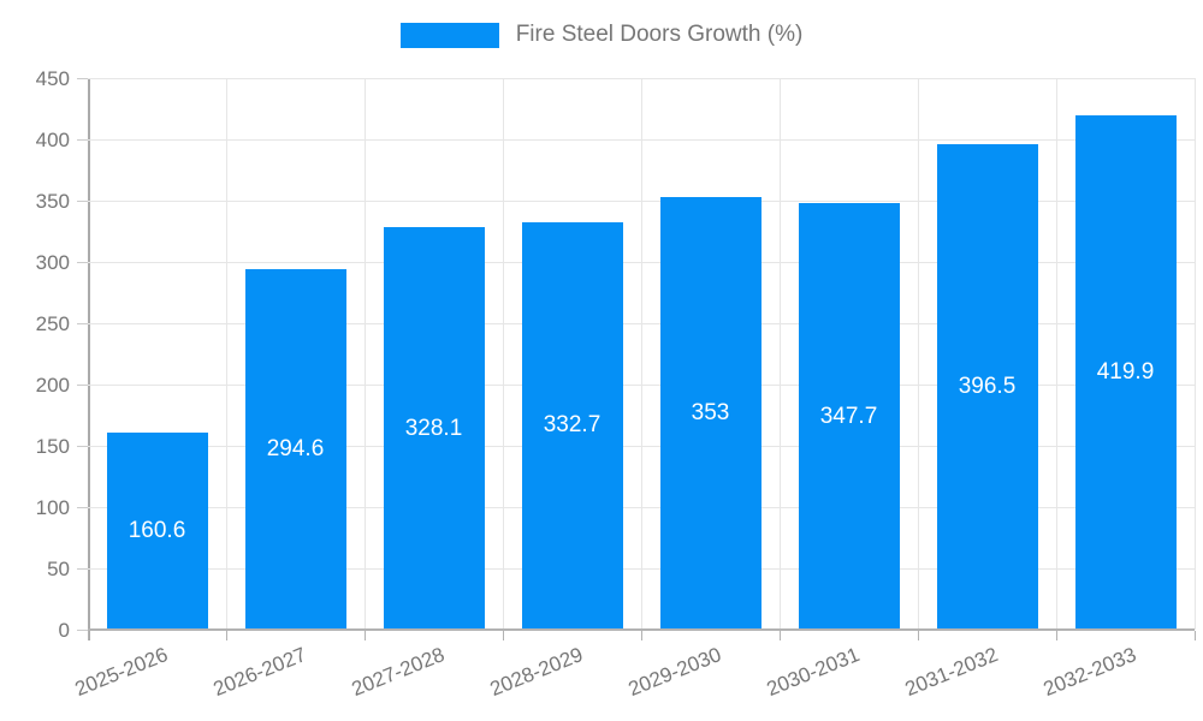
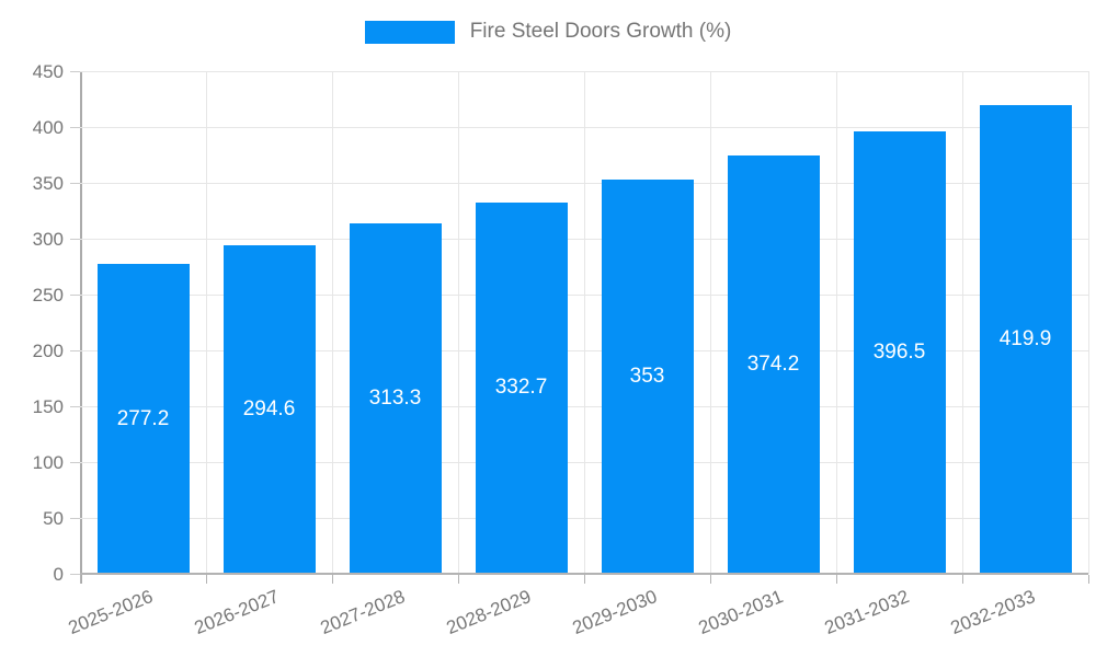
2025-2026: 160.6 -> 277.2
2027-2028: 328.1 -> 313.3
2030-2031: 347.7 -> 374.2
